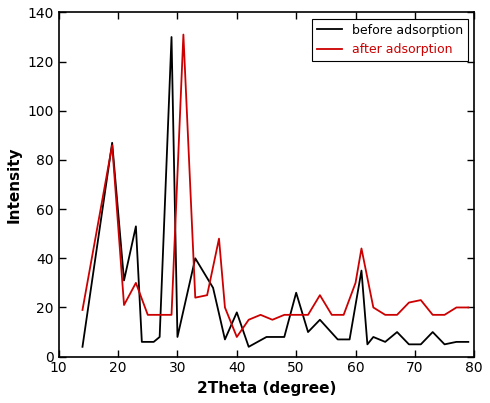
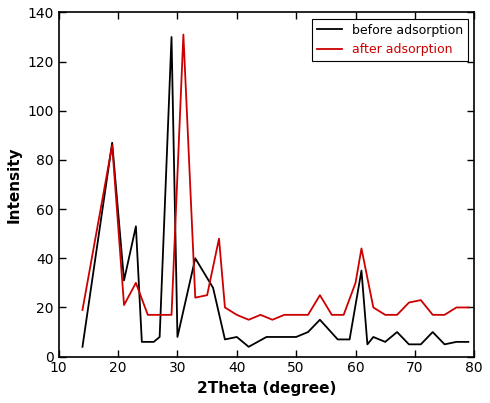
before adsorption/40: 18 -> 8
after adsorption/40: 8 -> 17
before adsorption/50: 26 -> 8
